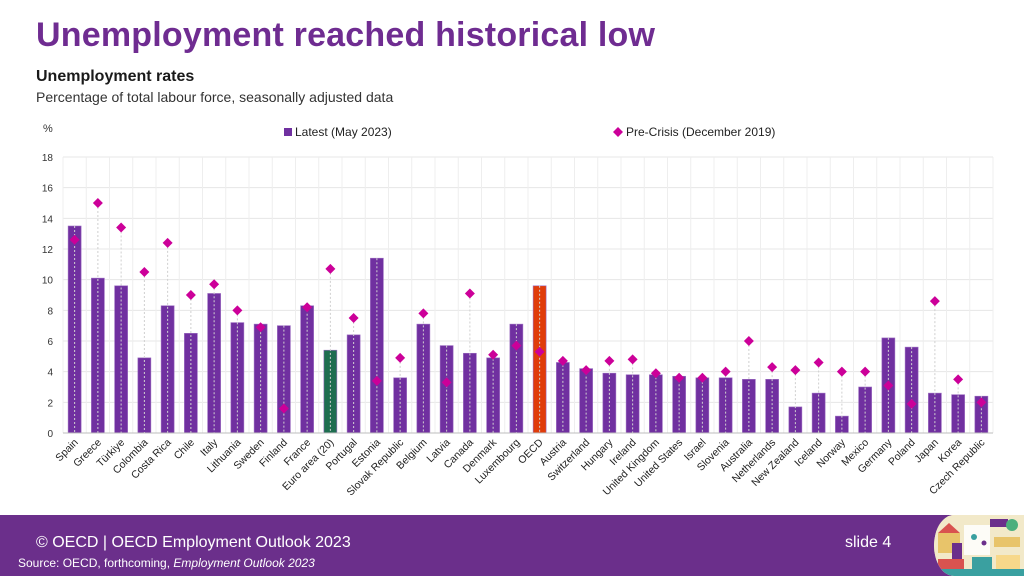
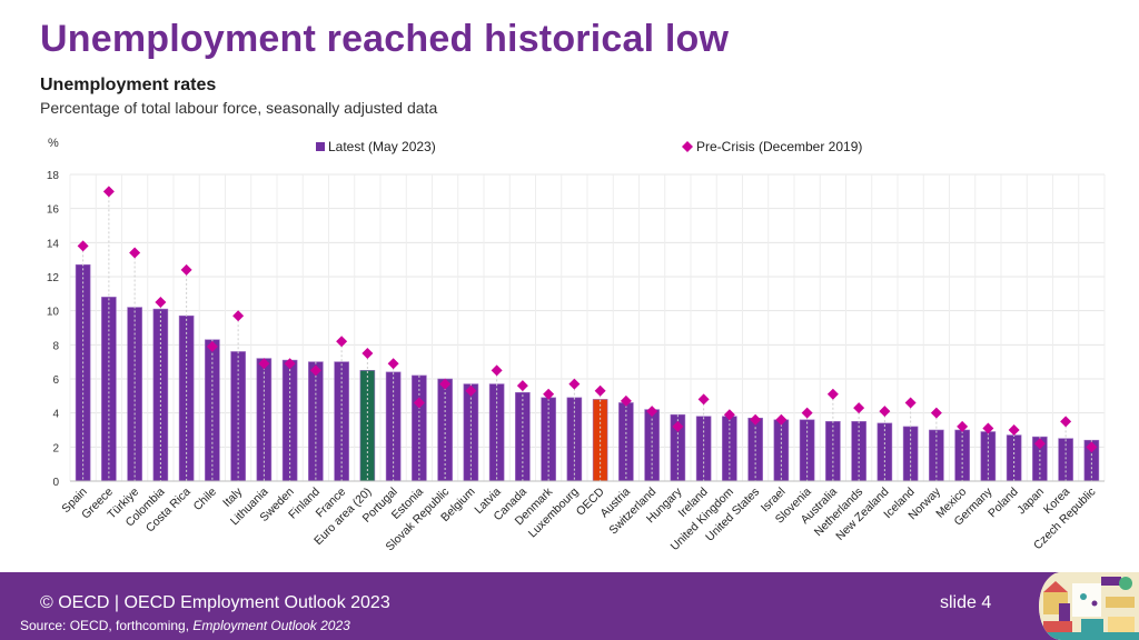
Latest (May 2023)/Spain: 13.5 -> 12.7
Pre-Crisis (December 2019)/Spain: 12.6 -> 13.8
Latest (May 2023)/Greece: 10.1 -> 10.8
Pre-Crisis (December 2019)/Greece: 15.0 -> 17.0
Latest (May 2023)/Türkiye: 9.6 -> 10.2
Latest (May 2023)/Colombia: 4.9 -> 10.1
Latest (May 2023)/Costa Rica: 8.3 -> 9.7
Latest (May 2023)/Chile: 6.5 -> 8.3
Pre-Crisis (December 2019)/Chile: 9.0 -> 7.9
Latest (May 2023)/Italy: 9.1 -> 7.6
Pre-Crisis (December 2019)/Lithuania: 8.0 -> 6.9
Pre-Crisis (December 2019)/Finland: 1.6 -> 6.5
Latest (May 2023)/France: 8.3 -> 7.0
Latest (May 2023)/Euro area (20): 5.4 -> 6.5
Pre-Crisis (December 2019)/Euro area (20): 10.7 -> 7.5
Pre-Crisis (December 2019)/Portugal: 7.5 -> 6.9
Latest (May 2023)/Estonia: 11.4 -> 6.2
Pre-Crisis (December 2019)/Estonia: 3.4 -> 4.6
Latest (May 2023)/Slovak Republic: 3.6 -> 6.0
Pre-Crisis (December 2019)/Slovak Republic: 4.9 -> 5.7
Latest (May 2023)/Belgium: 7.1 -> 5.7
Pre-Crisis (December 2019)/Belgium: 7.8 -> 5.3
Pre-Crisis (December 2019)/Latvia: 3.3 -> 6.5
Pre-Crisis (December 2019)/Canada: 9.1 -> 5.6
Latest (May 2023)/Luxembourg: 7.1 -> 4.9
Latest (May 2023)/OECD: 9.6 -> 4.8
Pre-Crisis (December 2019)/Hungary: 4.7 -> 3.2
Pre-Crisis (December 2019)/Australia: 6.0 -> 5.1
Latest (May 2023)/New Zealand: 1.7 -> 3.4
Latest (May 2023)/Iceland: 2.6 -> 3.2
Latest (May 2023)/Norway: 1.1 -> 3.0
Pre-Crisis (December 2019)/Mexico: 4.0 -> 3.2
Latest (May 2023)/Germany: 6.2 -> 2.9
Latest (May 2023)/Poland: 5.6 -> 2.7
Pre-Crisis (December 2019)/Poland: 1.9 -> 3.0
Pre-Crisis (December 2019)/Japan: 8.6 -> 2.2
